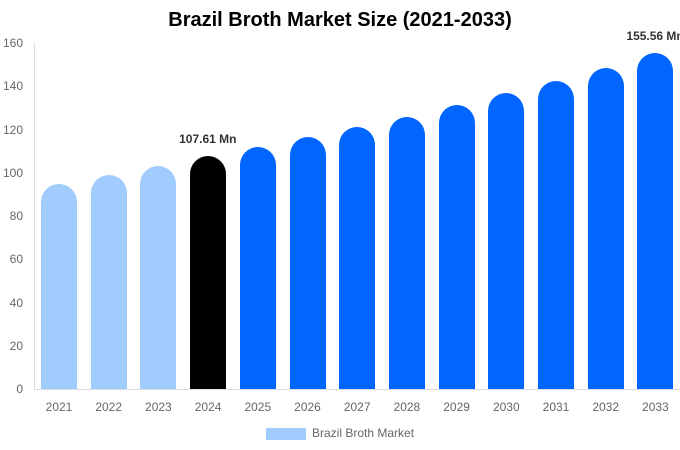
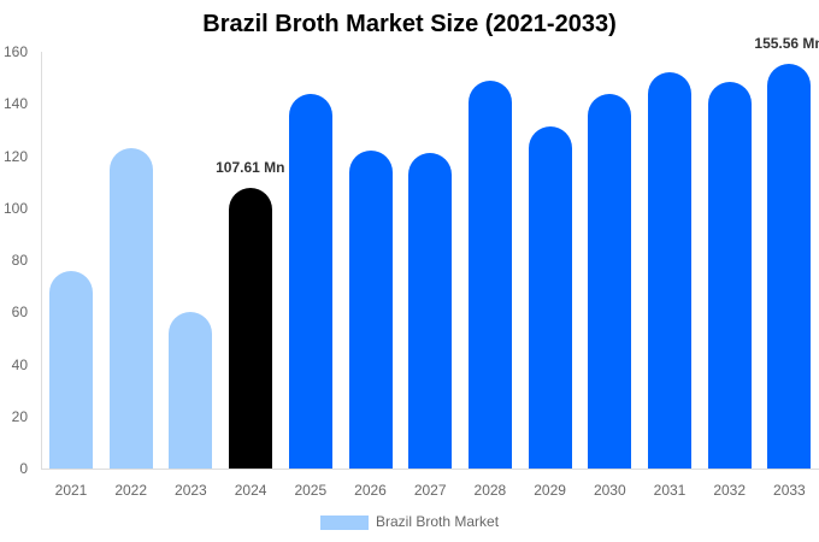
2021: 95 -> 76
2022: 99 -> 123
2023: 103 -> 60
2025: 112 -> 144
2026: 117 -> 122
2028: 126 -> 149
2030: 137 -> 144
2031: 143 -> 152
